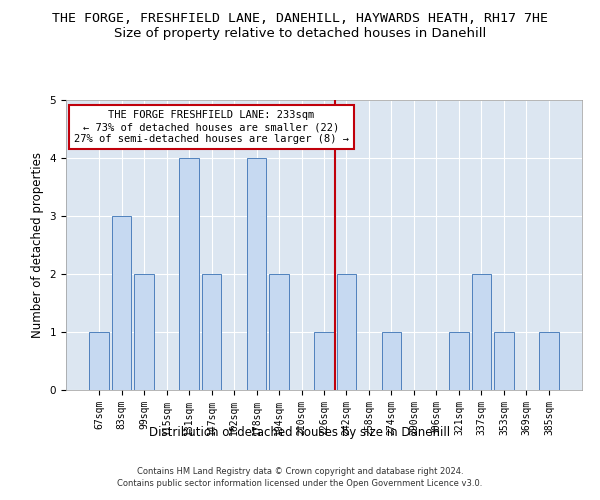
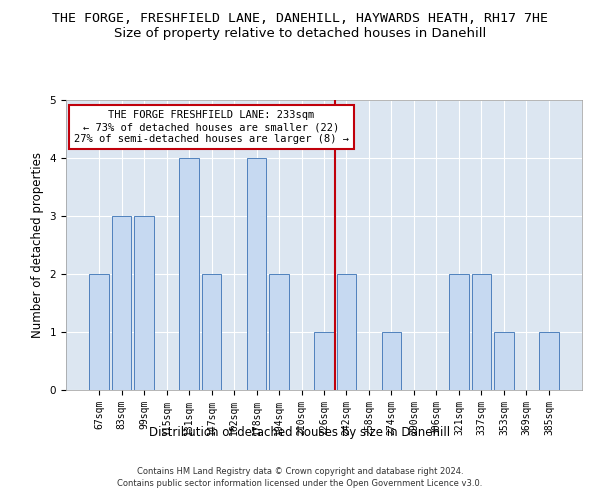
67sqm: 1 -> 2
99sqm: 2 -> 3
321sqm: 1 -> 2
